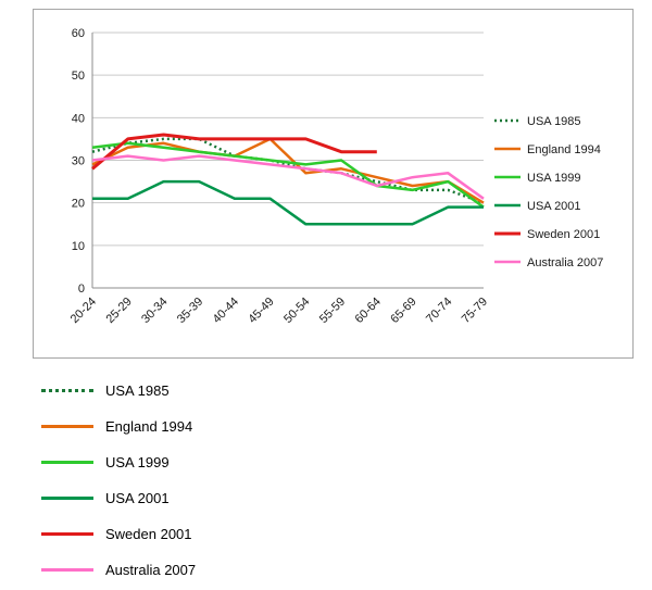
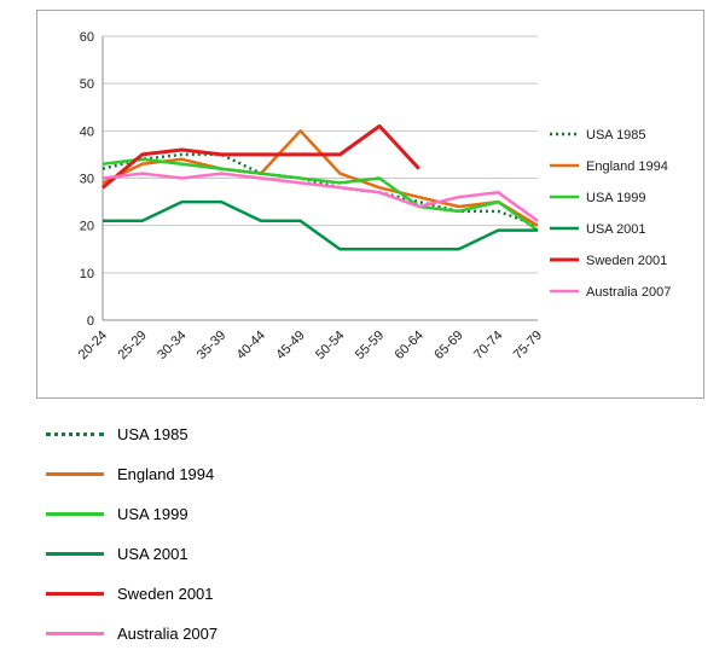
England 1994/45-49: 35 -> 40
England 1994/50-54: 27 -> 31
Sweden 2001/55-59: 32 -> 41
